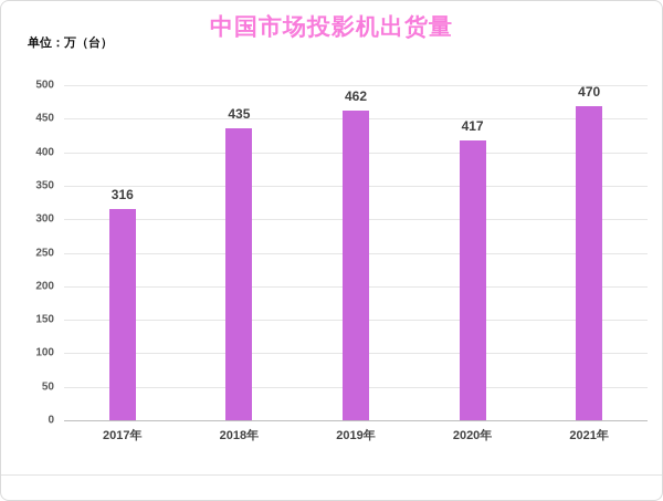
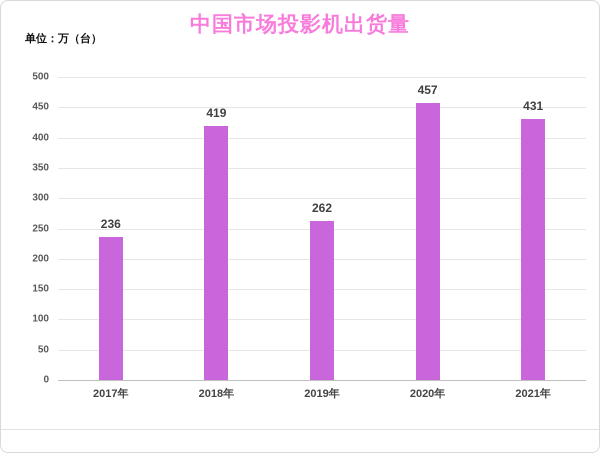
2017年: 316 -> 236
2018年: 435 -> 419
2019年: 462 -> 262
2020年: 417 -> 457
2021年: 470 -> 431
